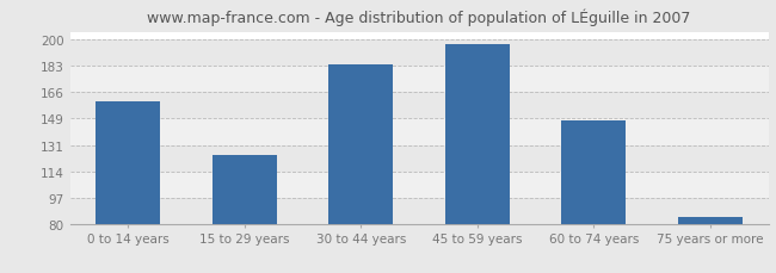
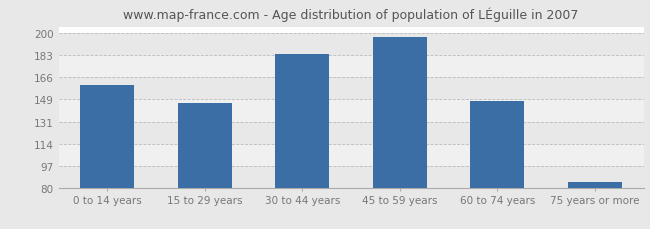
15 to 29 years: 125 -> 146
